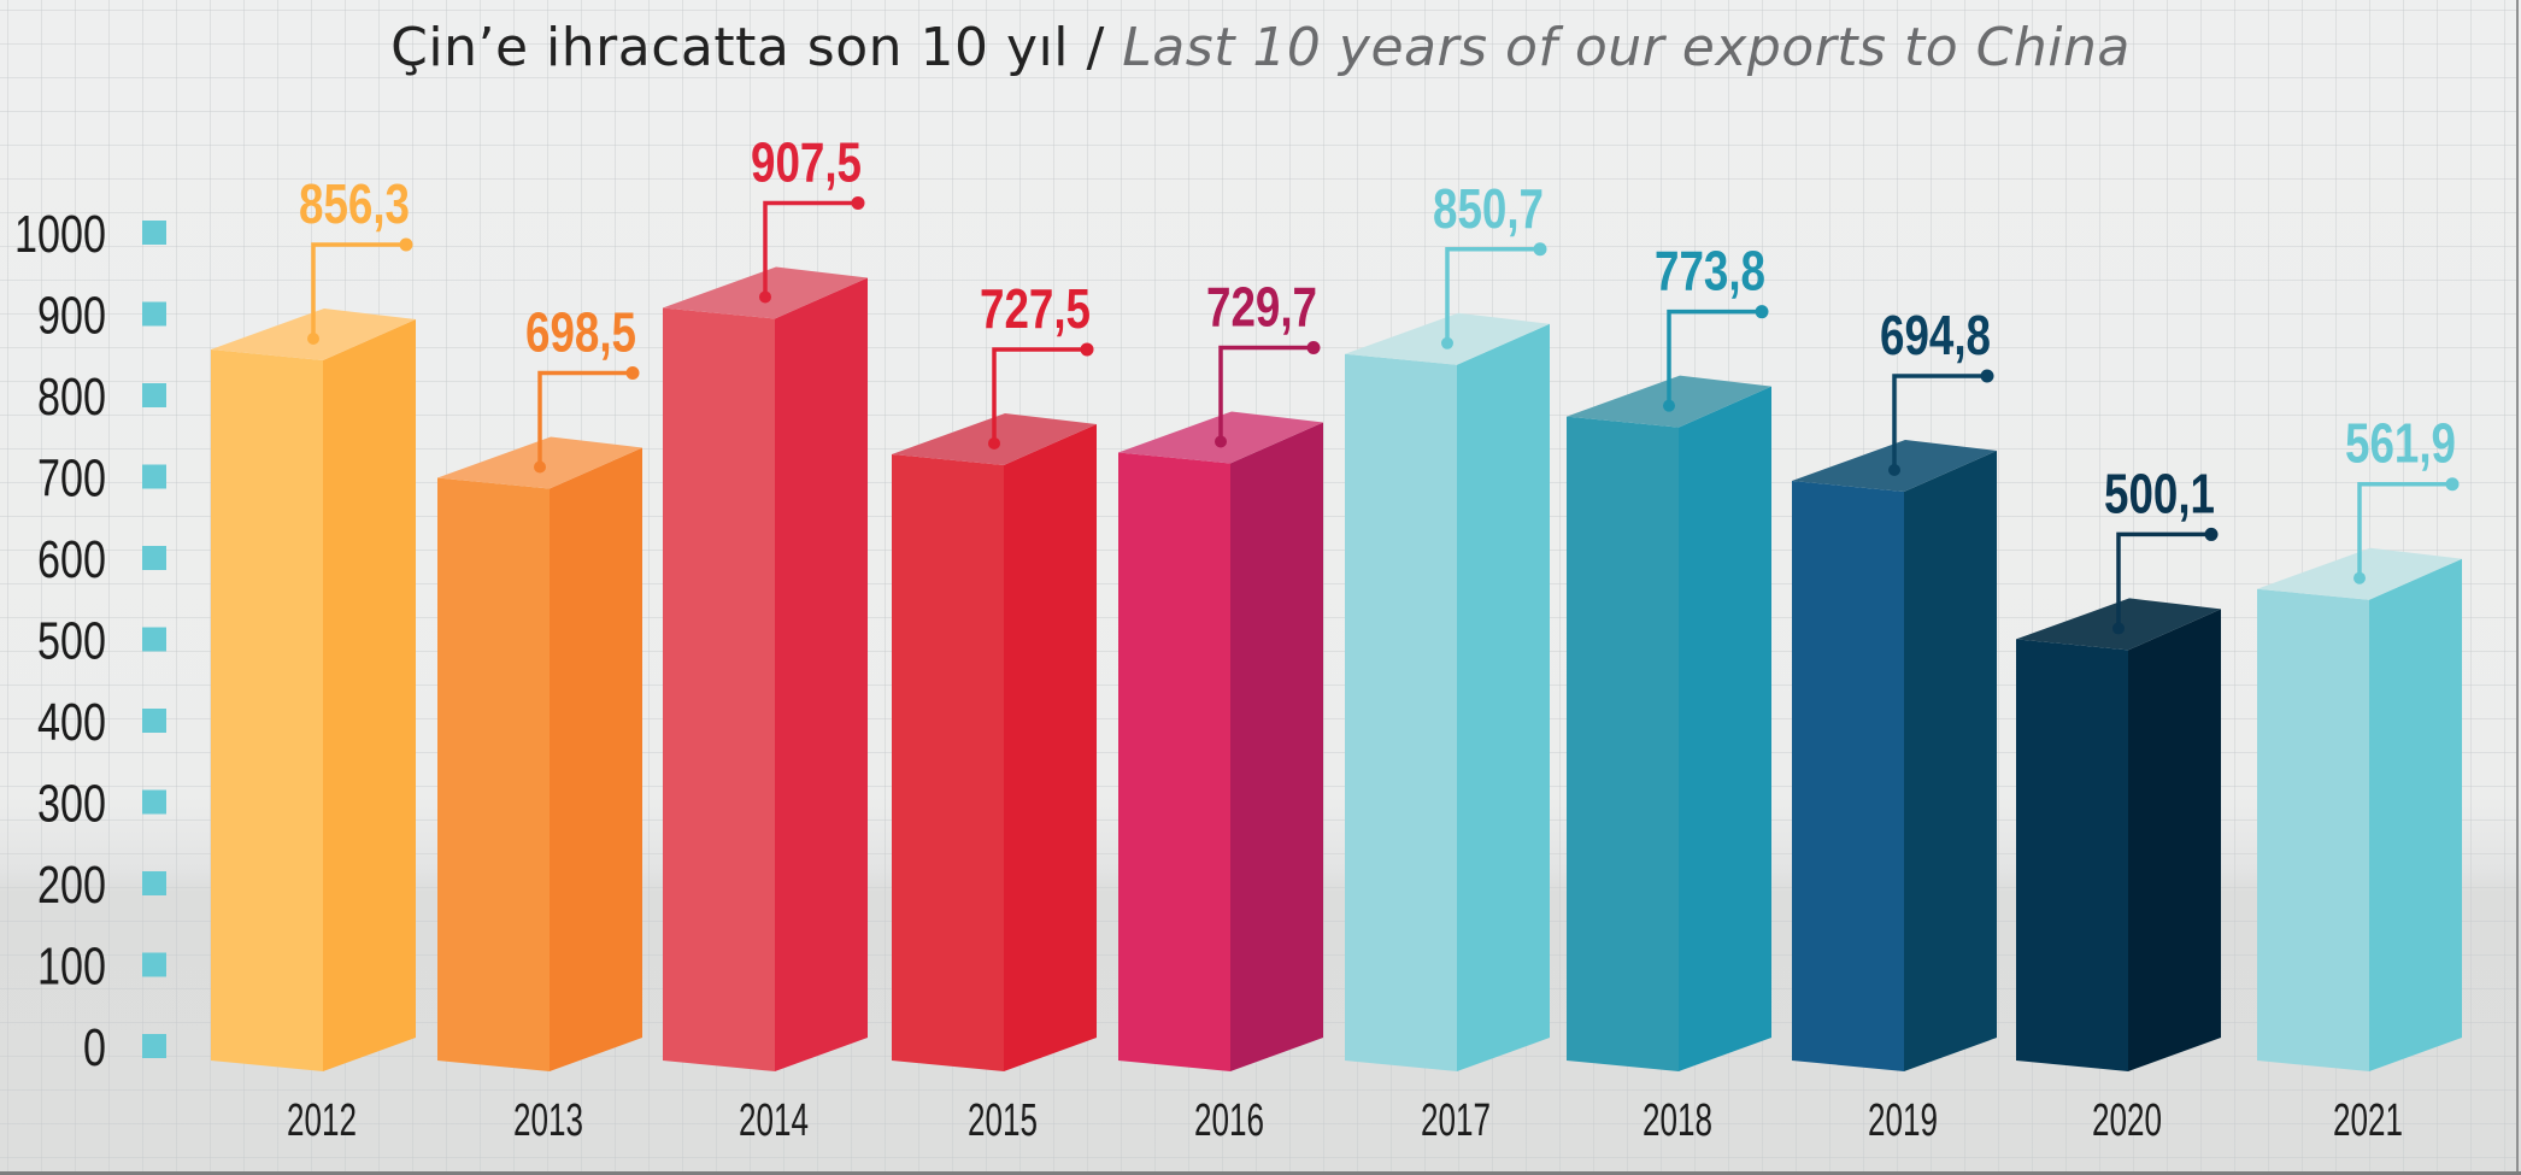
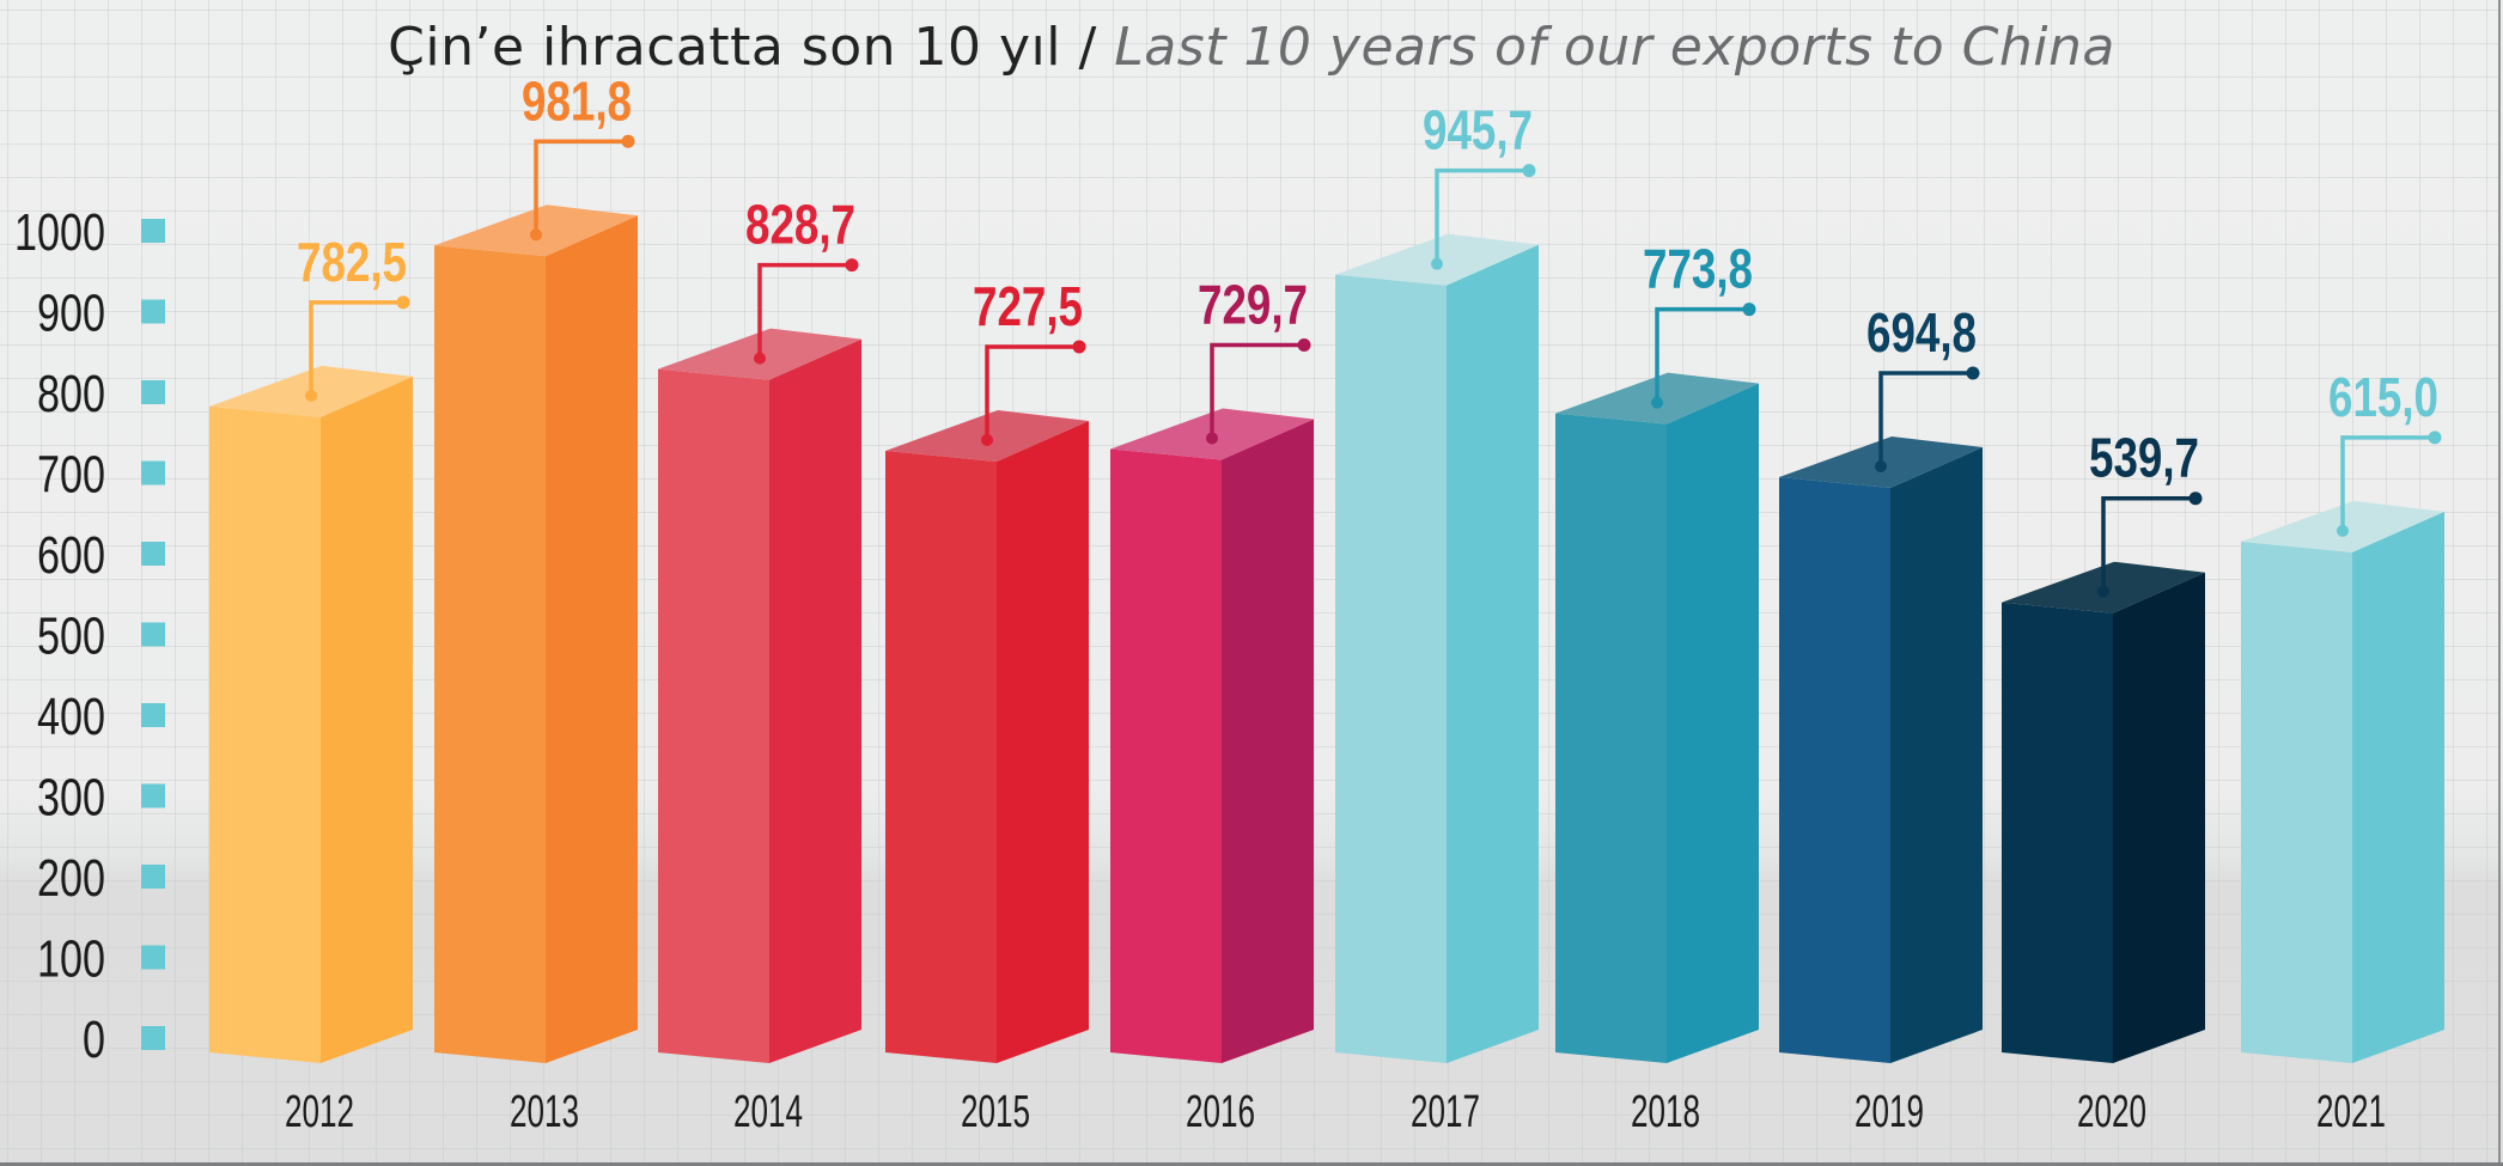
2012: 856,3 -> 782,5
2013: 698,5 -> 981,8
2014: 907,5 -> 828,7
2017: 850,7 -> 945,7
2020: 500,1 -> 539,7
2021: 561,9 -> 615,0
